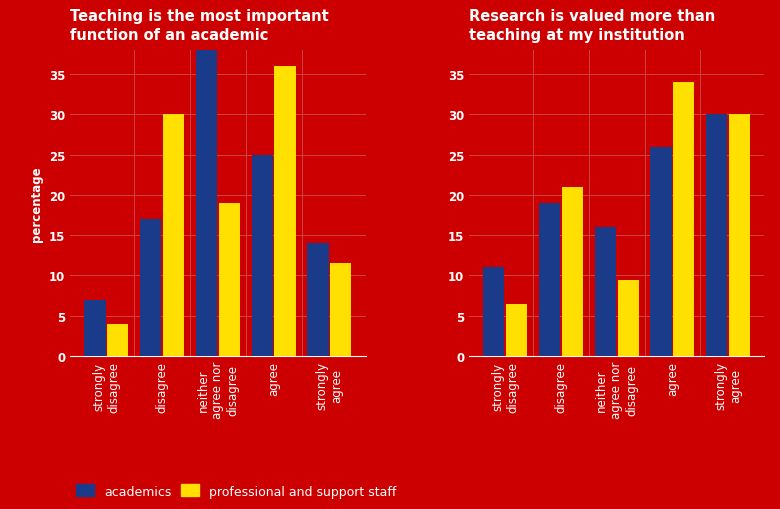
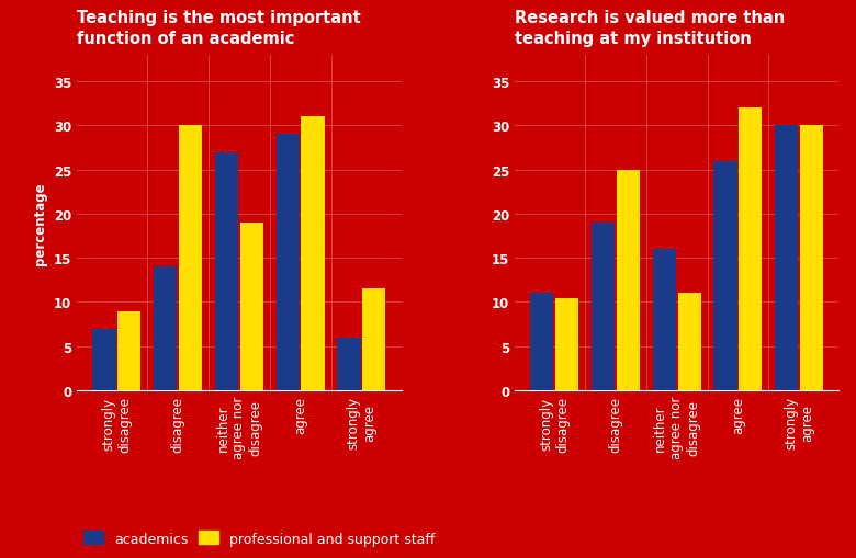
Teaching is the most important function of an academic/professional and support staff/strongly disagree: 4.0 -> 9.0
Teaching is the most important function of an academic/academics/disagree: 17 -> 14
Teaching is the most important function of an academic/academics/neither agree nor disagree: 38 -> 27
Teaching is the most important function of an academic/academics/agree: 25 -> 29
Teaching is the most important function of an academic/professional and support staff/agree: 36.0 -> 31.0
Teaching is the most important function of an academic/academics/strongly agree: 14 -> 6
Research is valued more than teaching at my institution/professional and support staff/strongly disagree: 6.5 -> 10.4
Research is valued more than teaching at my institution/professional and support staff/disagree: 21.0 -> 25.0
Research is valued more than teaching at my institution/professional and support staff/neither agree nor disagree: 9.5 -> 11.0
Research is valued more than teaching at my institution/professional and support staff/agree: 34.0 -> 32.0
